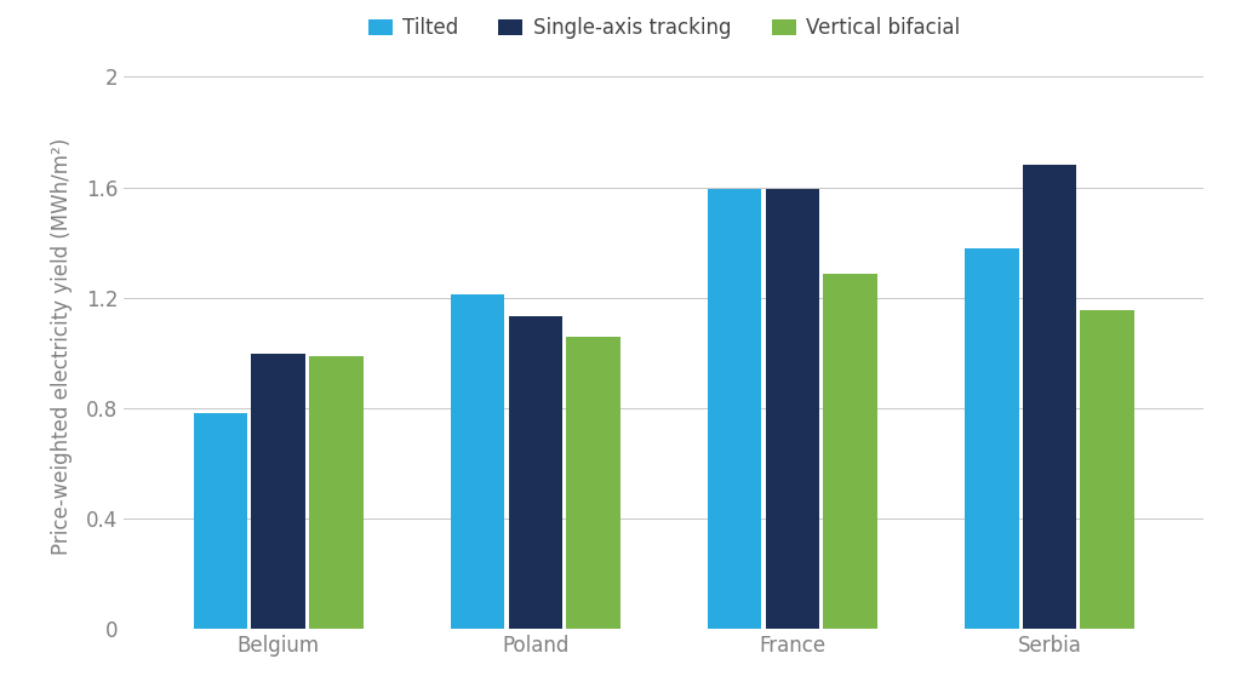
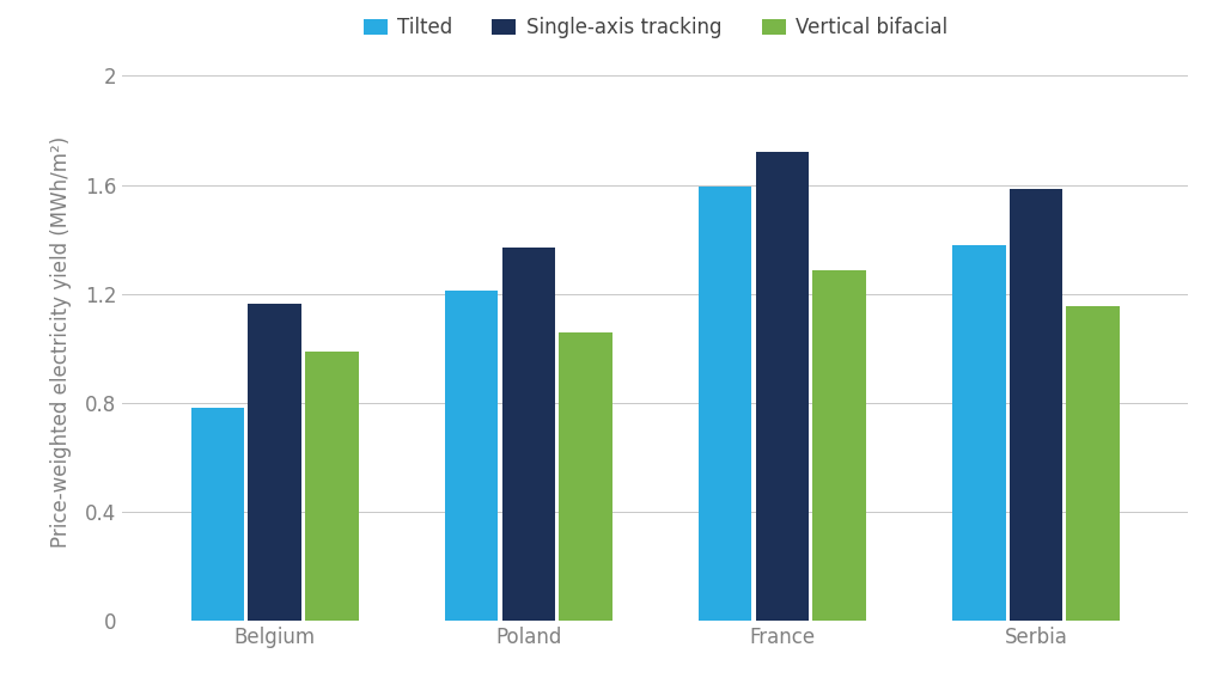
Single-axis tracking/Belgium: 0.995 -> 1.165
Single-axis tracking/Poland: 1.135 -> 1.370
Single-axis tracking/France: 1.595 -> 1.720
Single-axis tracking/Serbia: 1.680 -> 1.585
